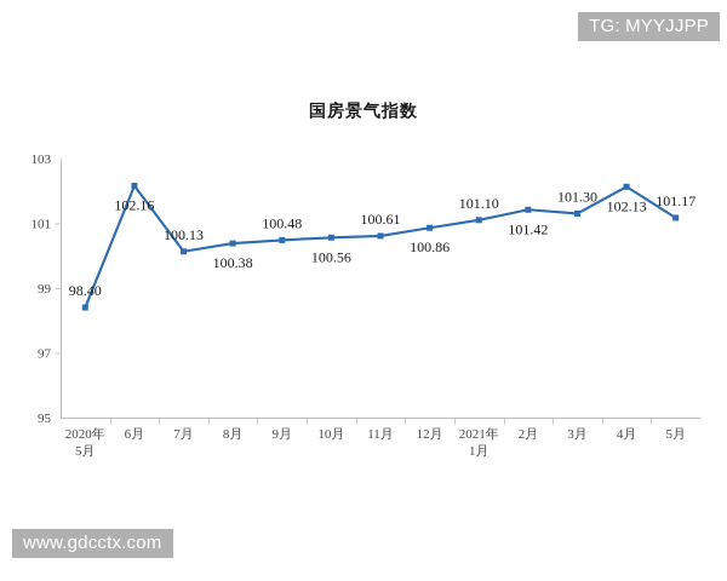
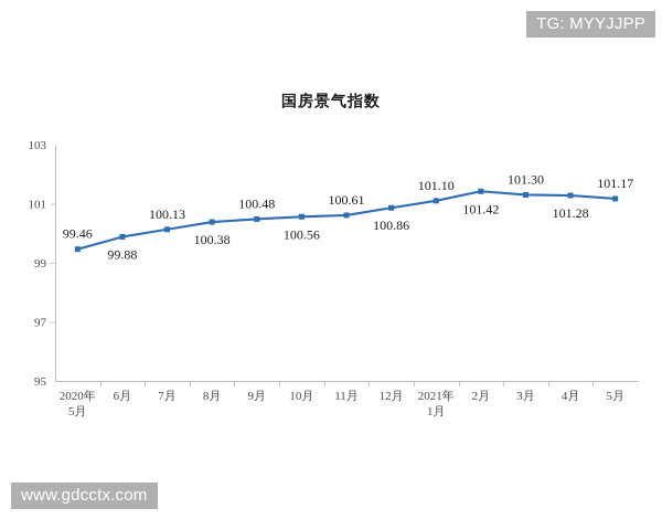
2020年 5月: 98.40 -> 99.46
6月: 102.16 -> 99.88
4月: 102.13 -> 101.28
